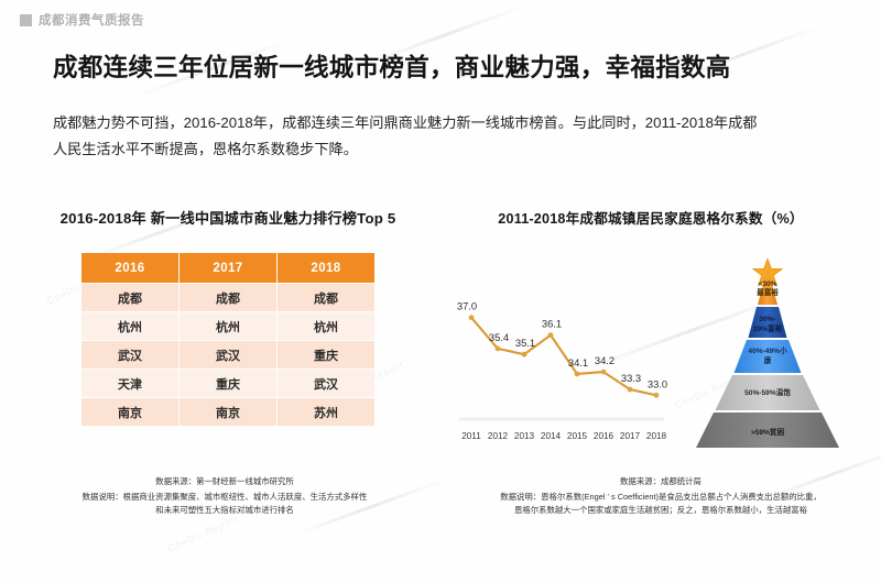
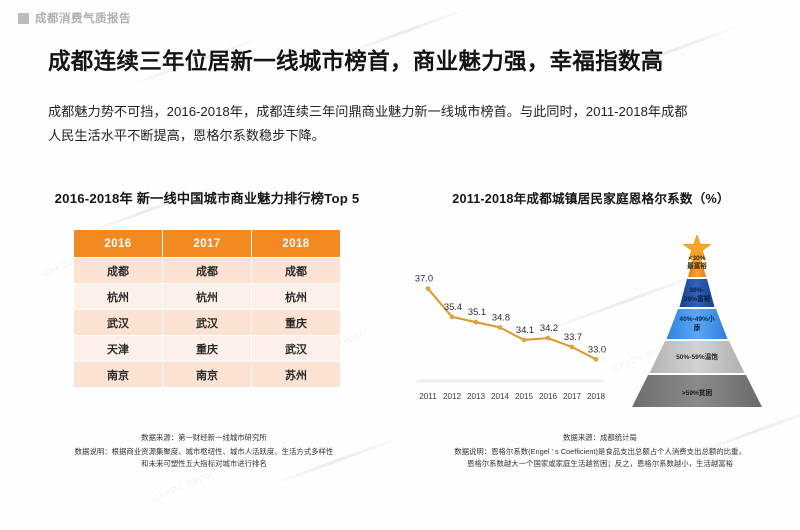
2014: 36.1 -> 34.8
2017: 33.3 -> 33.7
